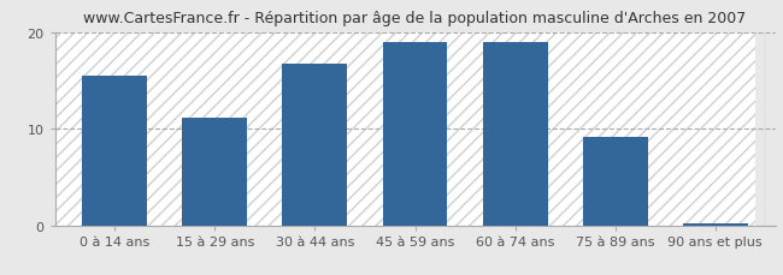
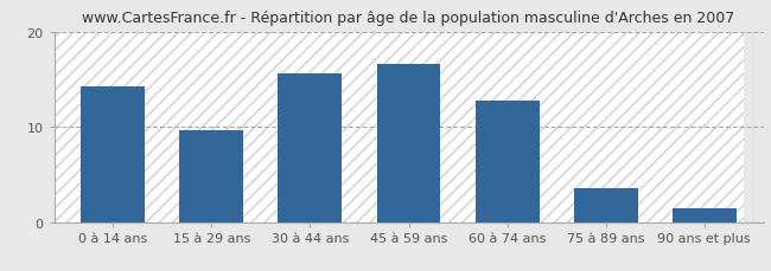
0 à 14 ans: 15.5 -> 14.2
15 à 29 ans: 11.1 -> 9.6
30 à 44 ans: 16.7 -> 15.6
45 à 59 ans: 19.0 -> 16.6
60 à 74 ans: 19.0 -> 12.8
75 à 89 ans: 9.2 -> 3.6
90 ans et plus: 0.2 -> 1.4
